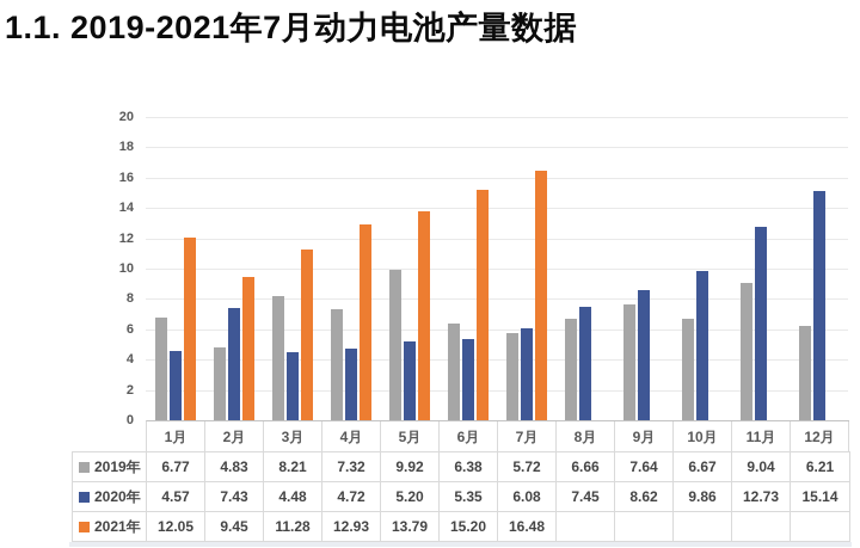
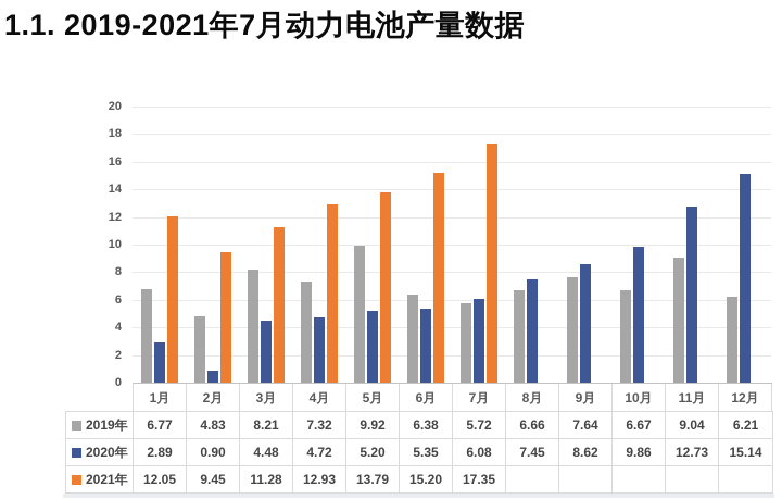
2020年/1月: 4.57 -> 2.89
2020年/2月: 7.43 -> 0.90
2021年/7月: 16.48 -> 17.35
